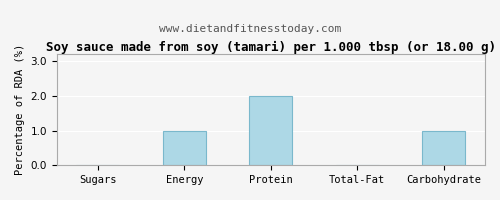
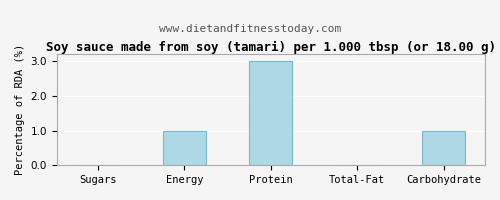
Protein: 2 -> 3
